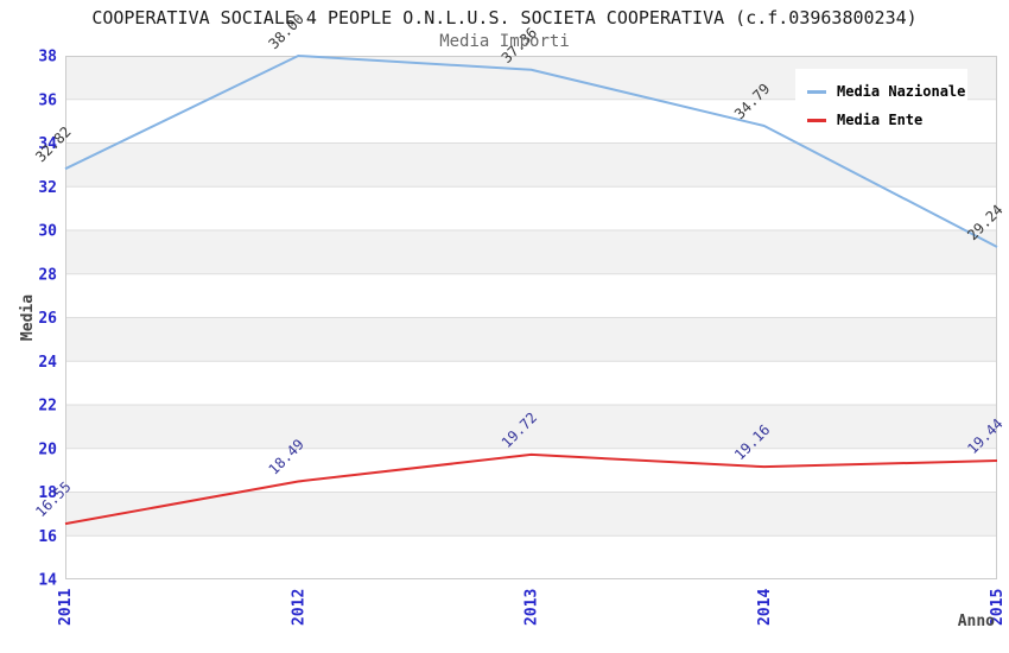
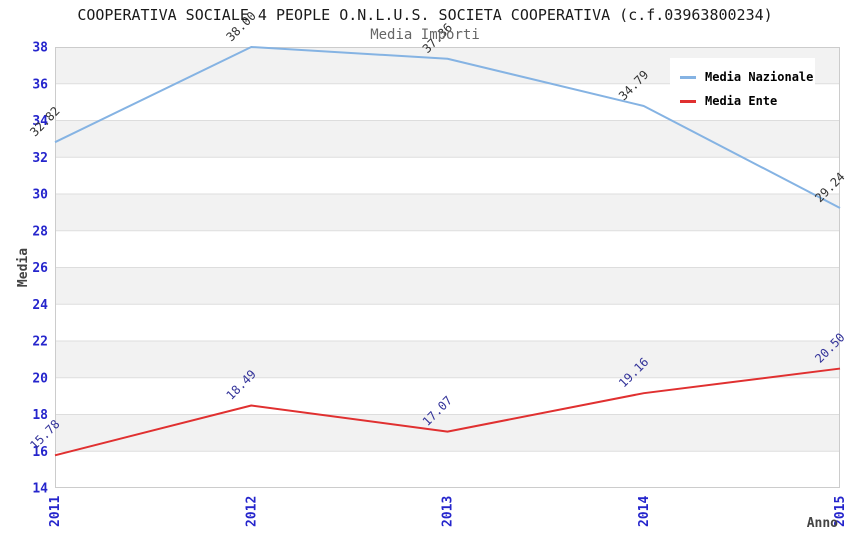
Media Ente/2011: 16.55 -> 15.78
Media Ente/2013: 19.72 -> 17.07
Media Ente/2015: 19.44 -> 20.50
